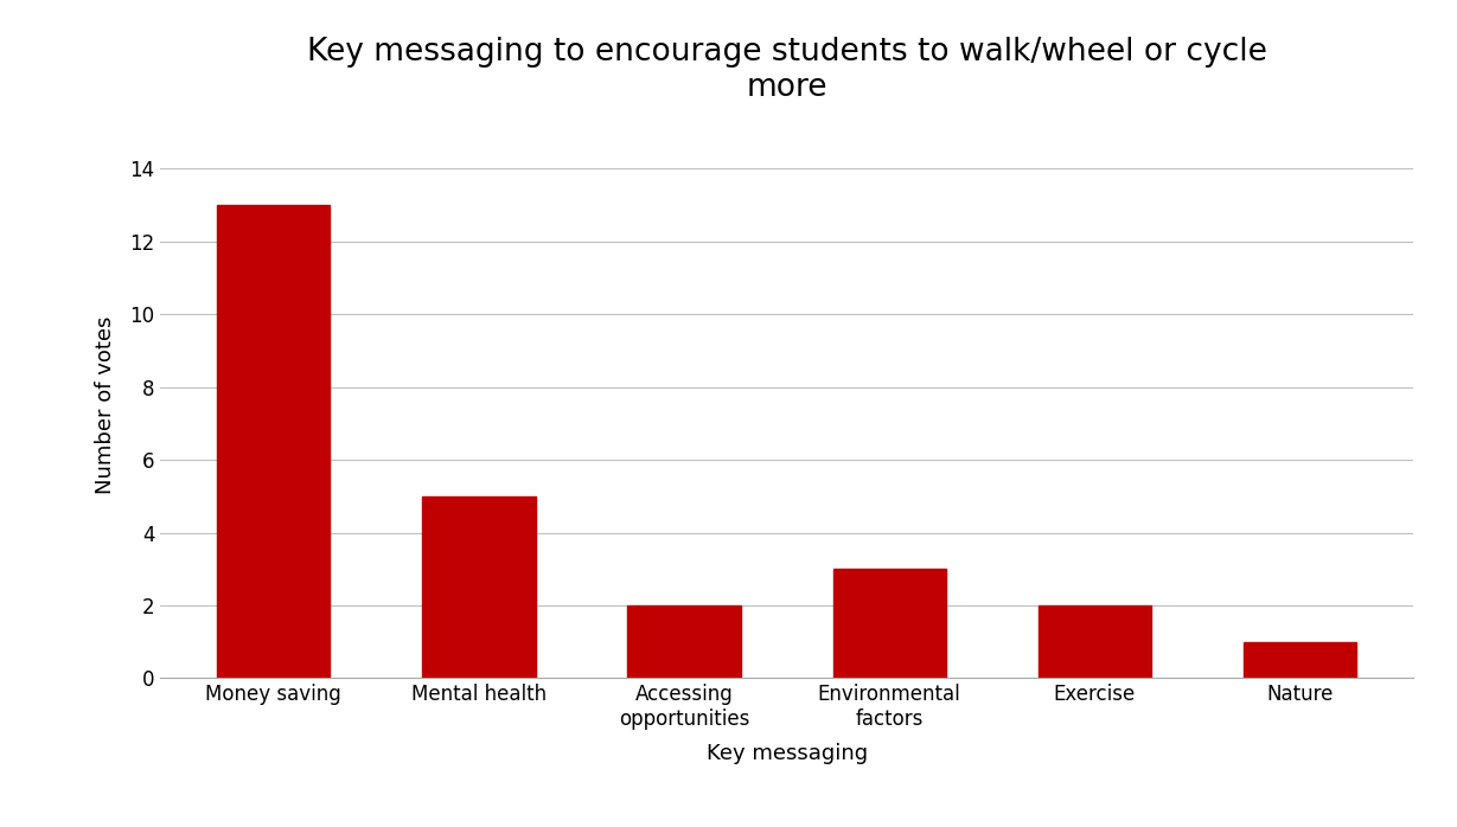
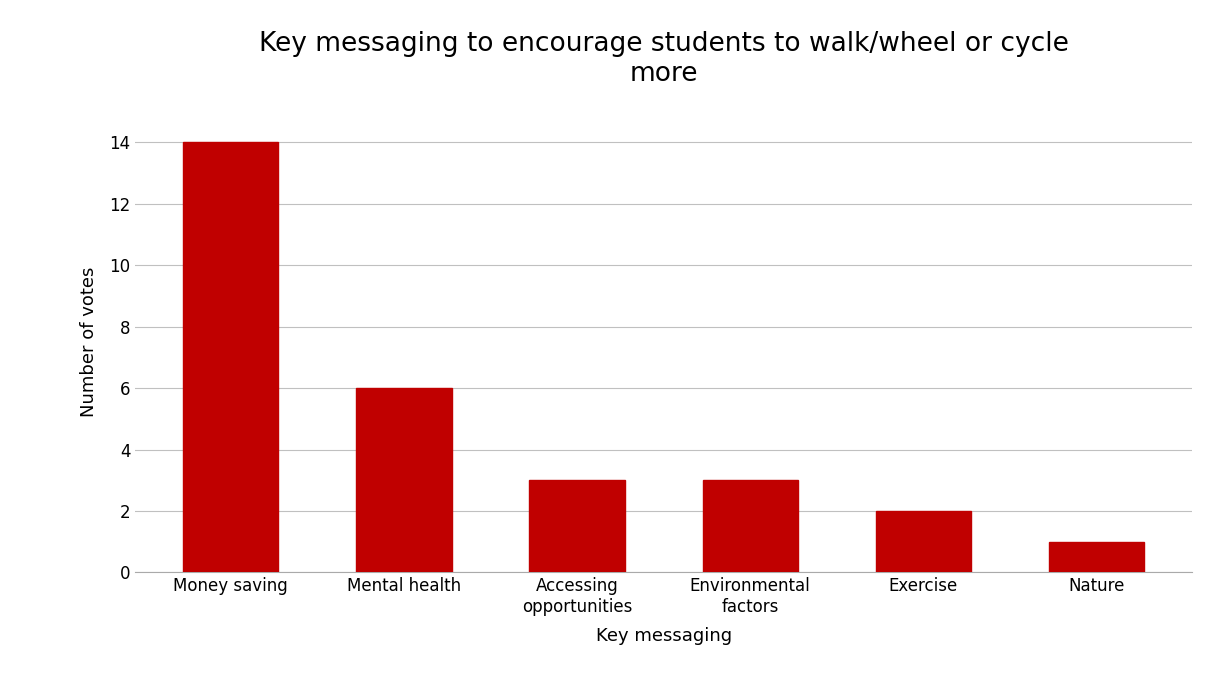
Money saving: 13 -> 14
Mental health: 5 -> 6
Accessing opportunities: 2 -> 3
